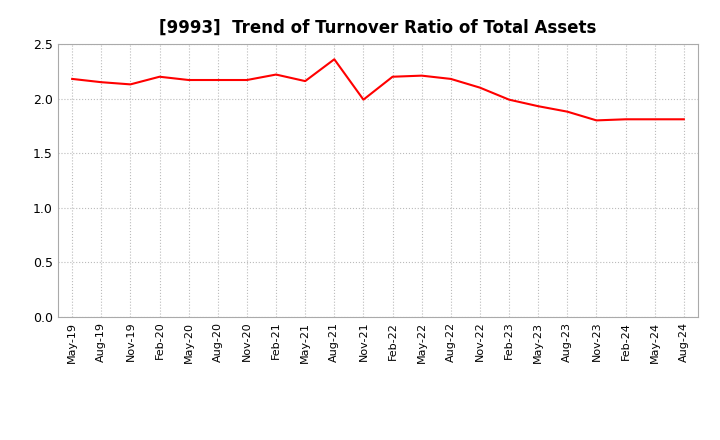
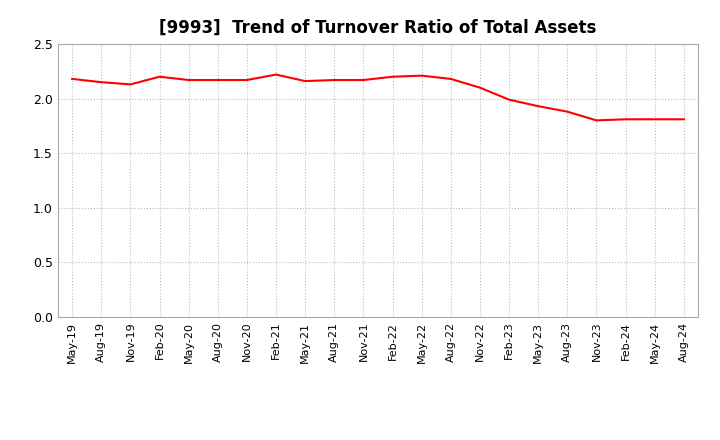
Aug-21: 2.36 -> 2.17
Nov-21: 1.99 -> 2.17
